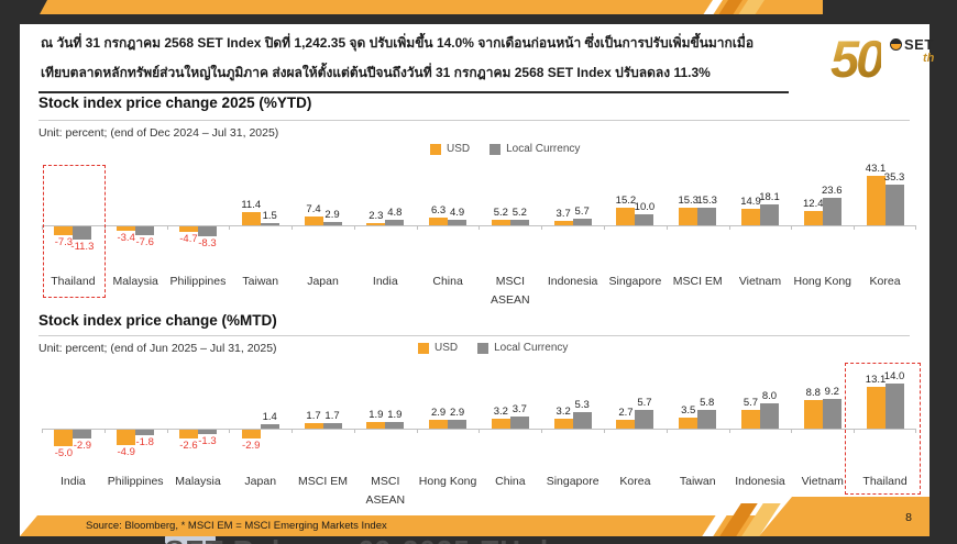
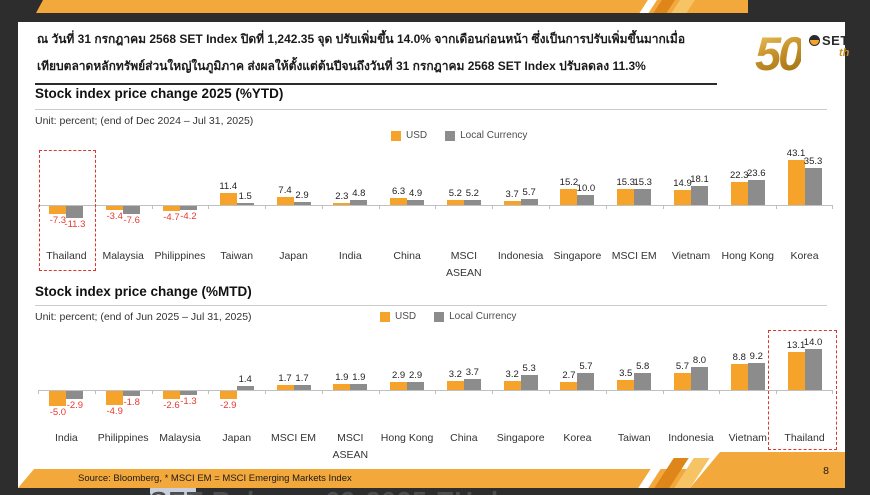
Stock index price change 2025 (%YTD)/Local Currency/Philippines: -8.3 -> -4.2
Stock index price change 2025 (%YTD)/USD/Hong Kong: 12.4 -> 22.3
